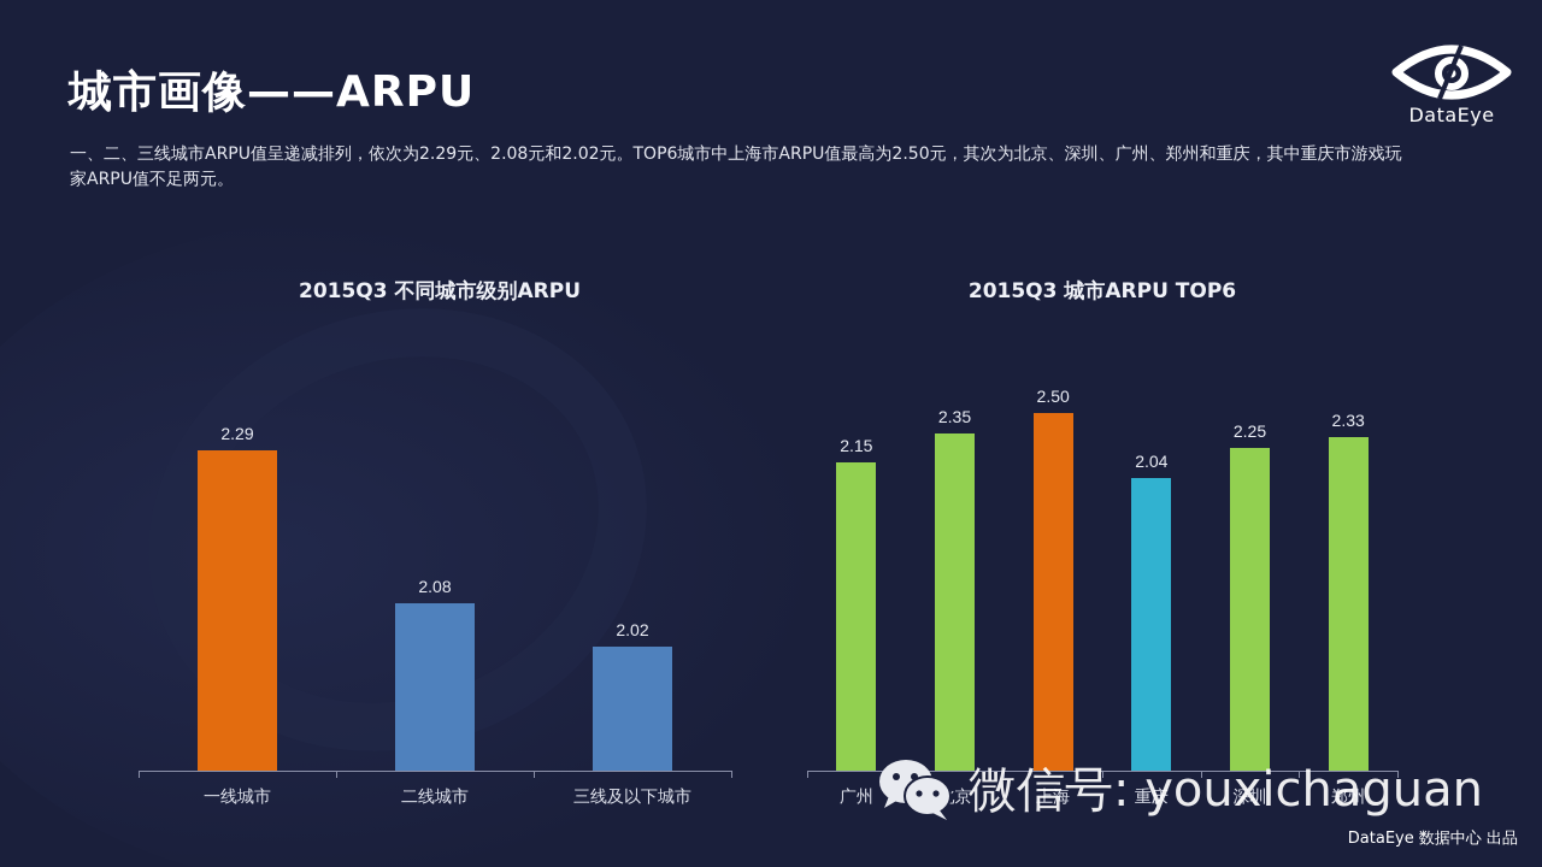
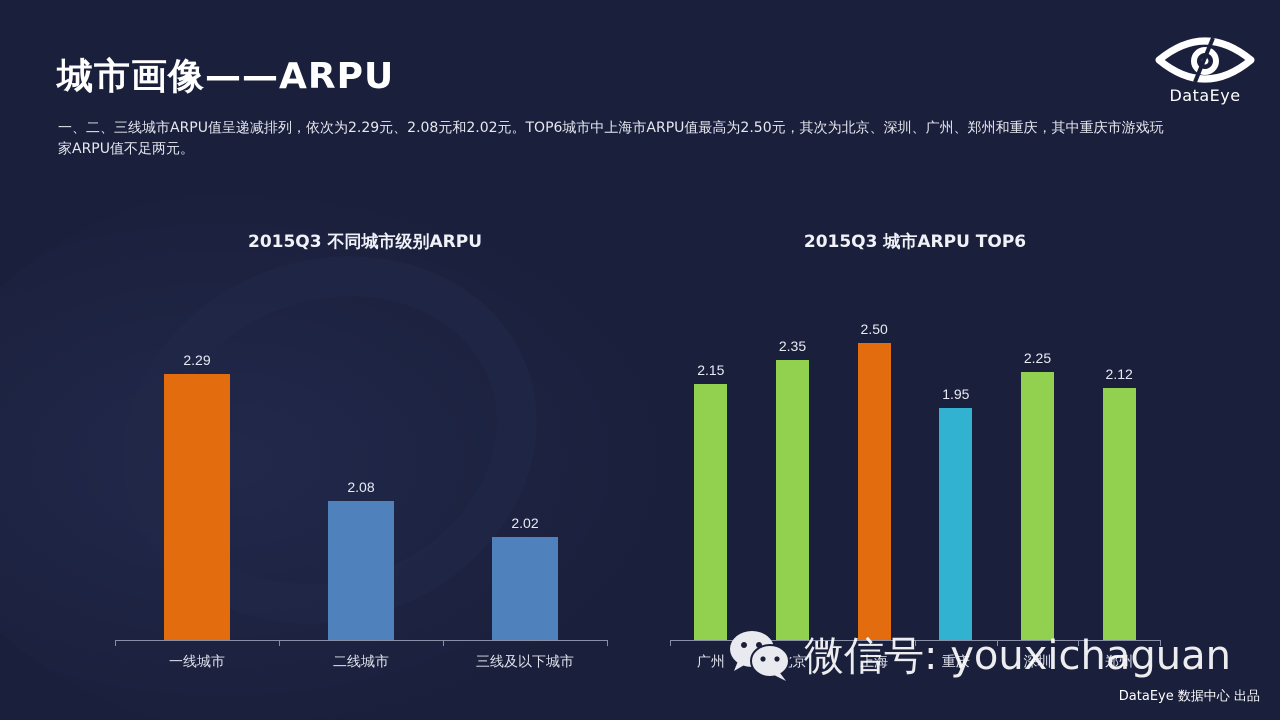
2015Q3 城市ARPU TOP6/重庆: 2.04 -> 1.95
2015Q3 城市ARPU TOP6/郑州: 2.33 -> 2.12
